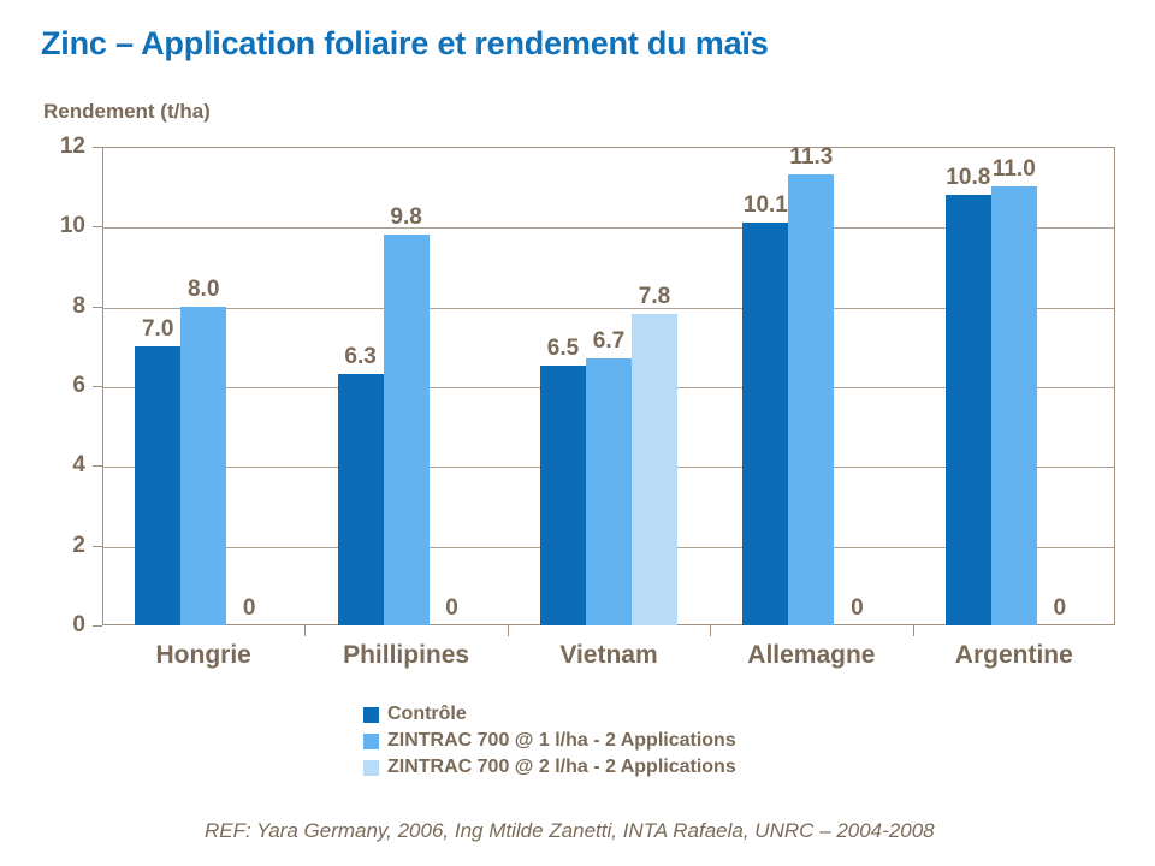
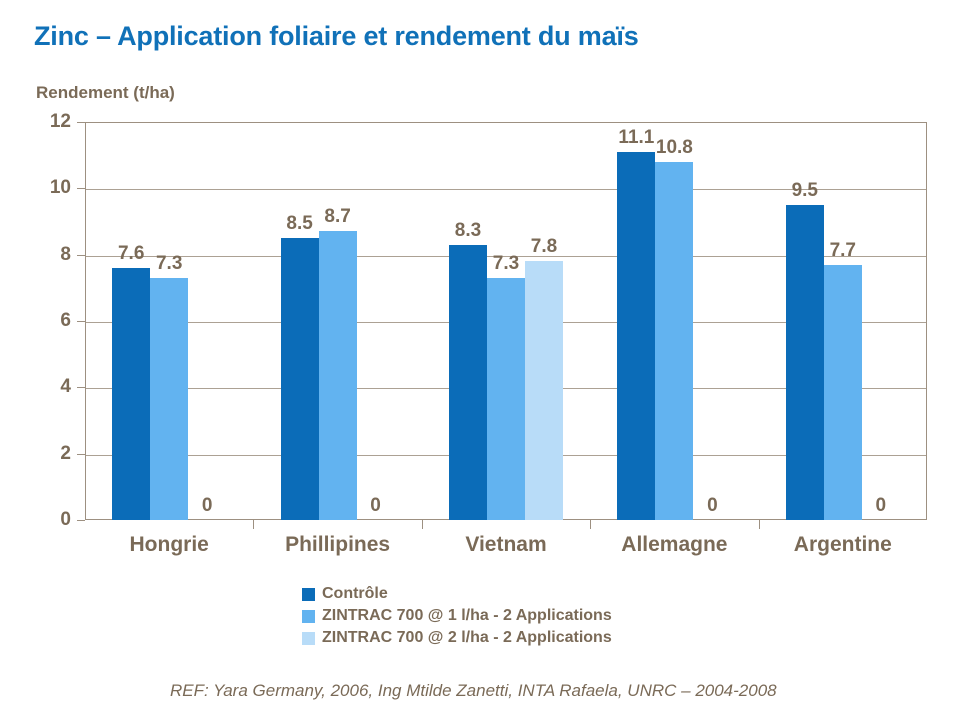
Contrôle/Hongrie: 7.0 -> 7.6
ZINTRAC 700 @ 1 l/ha - 2 Applications/Hongrie: 8.0 -> 7.3
Contrôle/Phillipines: 6.3 -> 8.5
ZINTRAC 700 @ 1 l/ha - 2 Applications/Phillipines: 9.8 -> 8.7
Contrôle/Vietnam: 6.5 -> 8.3
ZINTRAC 700 @ 1 l/ha - 2 Applications/Vietnam: 6.7 -> 7.3
Contrôle/Allemagne: 10.1 -> 11.1
ZINTRAC 700 @ 1 l/ha - 2 Applications/Allemagne: 11.3 -> 10.8
Contrôle/Argentine: 10.8 -> 9.5
ZINTRAC 700 @ 1 l/ha - 2 Applications/Argentine: 11.0 -> 7.7
